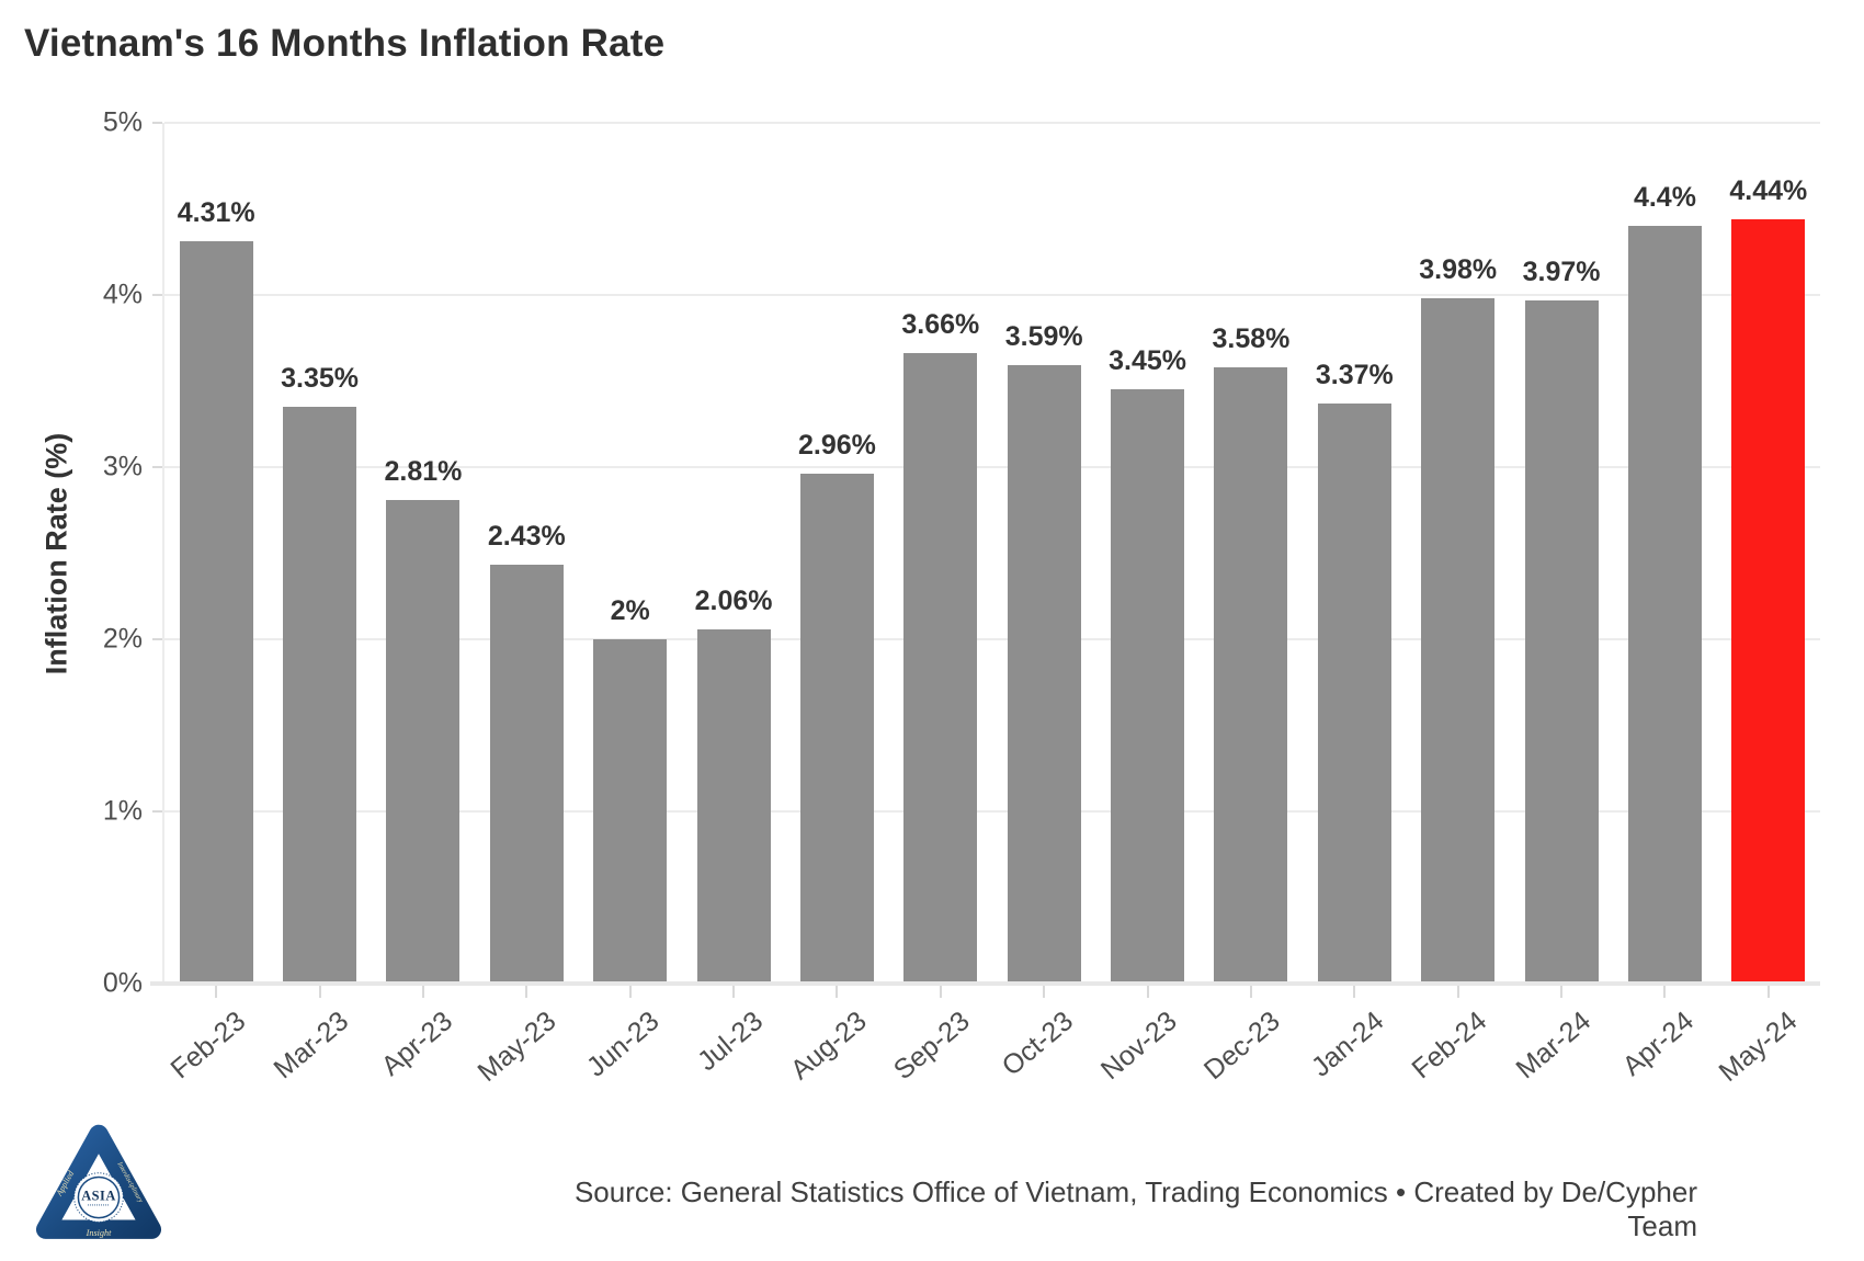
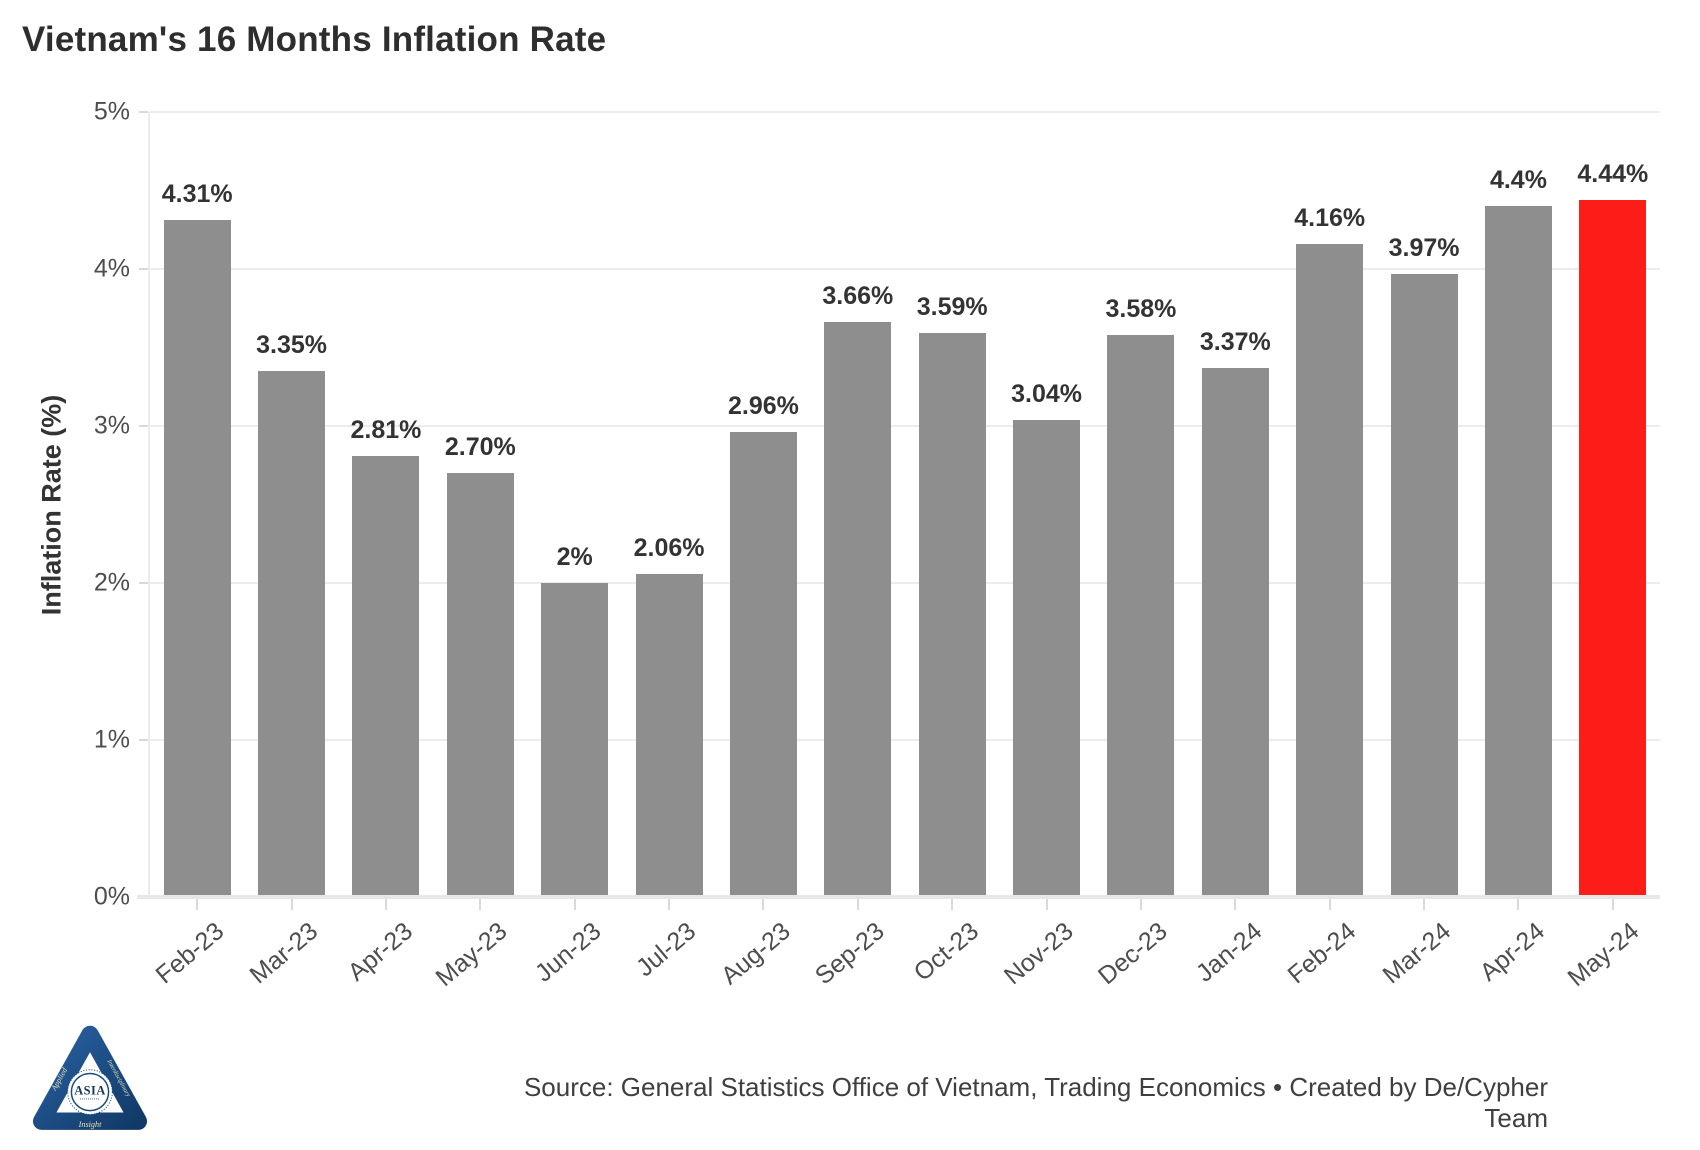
May-23: 2.43% -> 2.70%
Nov-23: 3.45% -> 3.04%
Feb-24: 3.98% -> 4.16%
